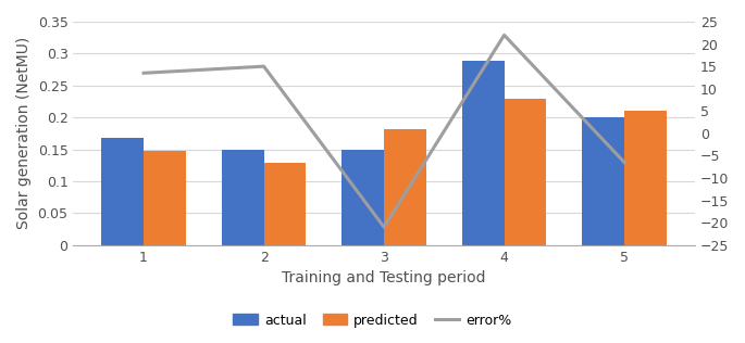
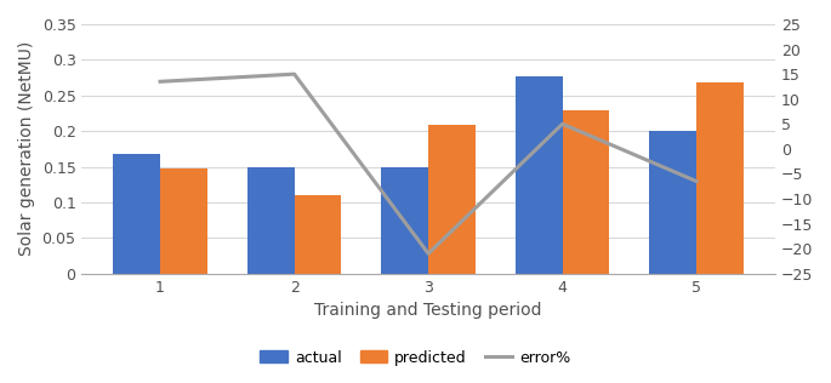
predicted/2: 0.128 -> 0.110
predicted/3: 0.181 -> 0.208
actual/4: 0.289 -> 0.276
error%/4: 22.0 -> 5.0
predicted/5: 0.210 -> 0.268
